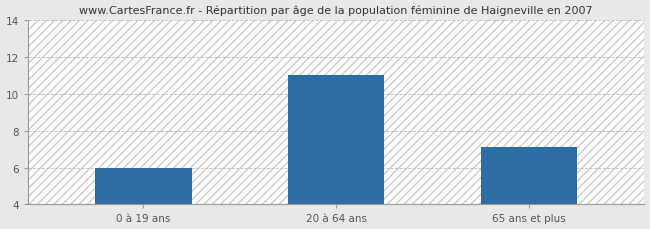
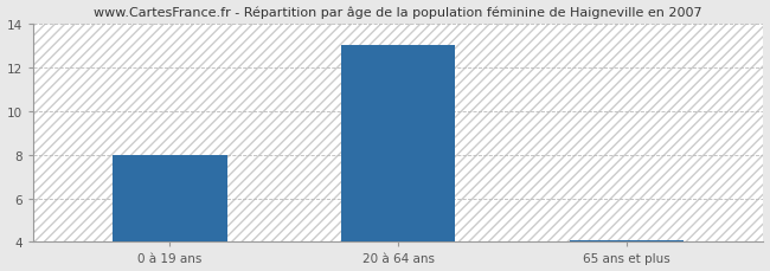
0 à 19 ans: 6.0 -> 8.0
20 à 64 ans: 11.0 -> 13.0
65 ans et plus: 7.1 -> 4.0
